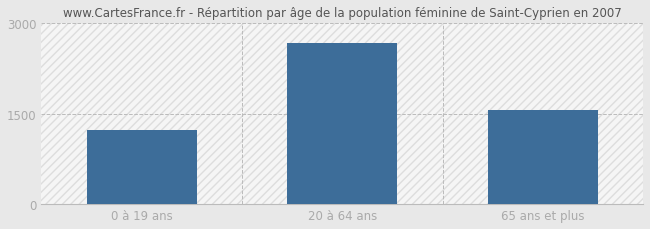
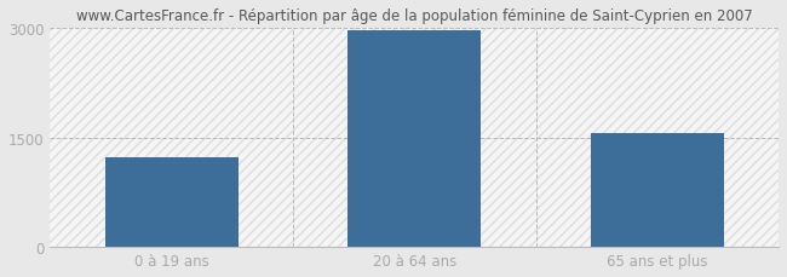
20 à 64 ans: 2660 -> 2960
